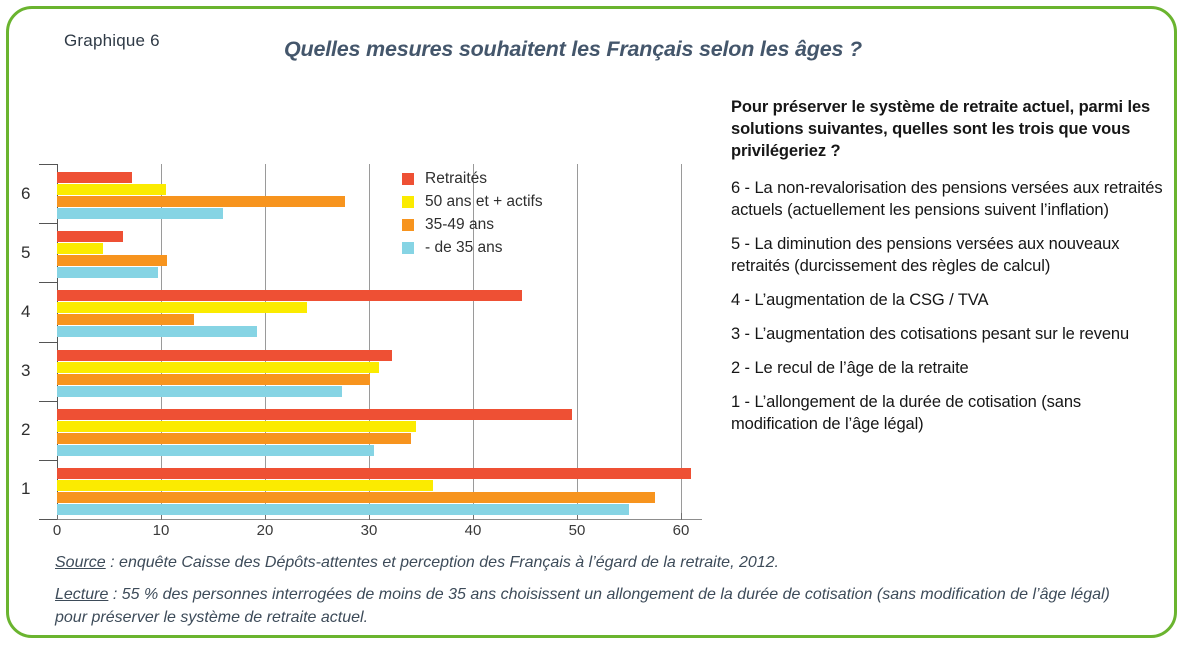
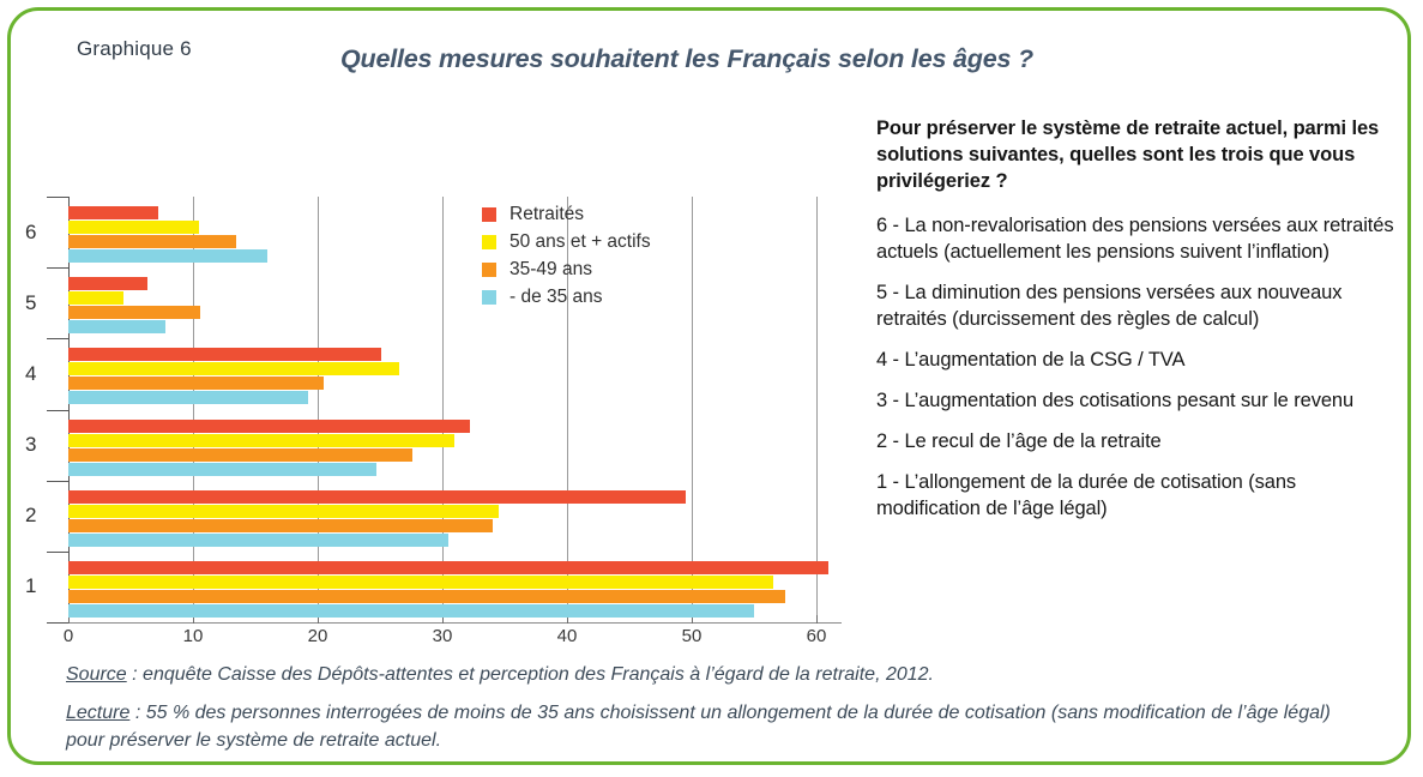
35-49 ans/6: 27.7 -> 13.5
- de 35 ans/5: 9.7 -> 7.8
Retraités/4: 44.7 -> 25.1
50 ans et + actifs/4: 24.0 -> 26.5
35-49 ans/4: 13.2 -> 20.5
35-49 ans/3: 30.1 -> 27.6
- de 35 ans/3: 27.4 -> 24.7
50 ans et + actifs/1: 36.2 -> 56.5
